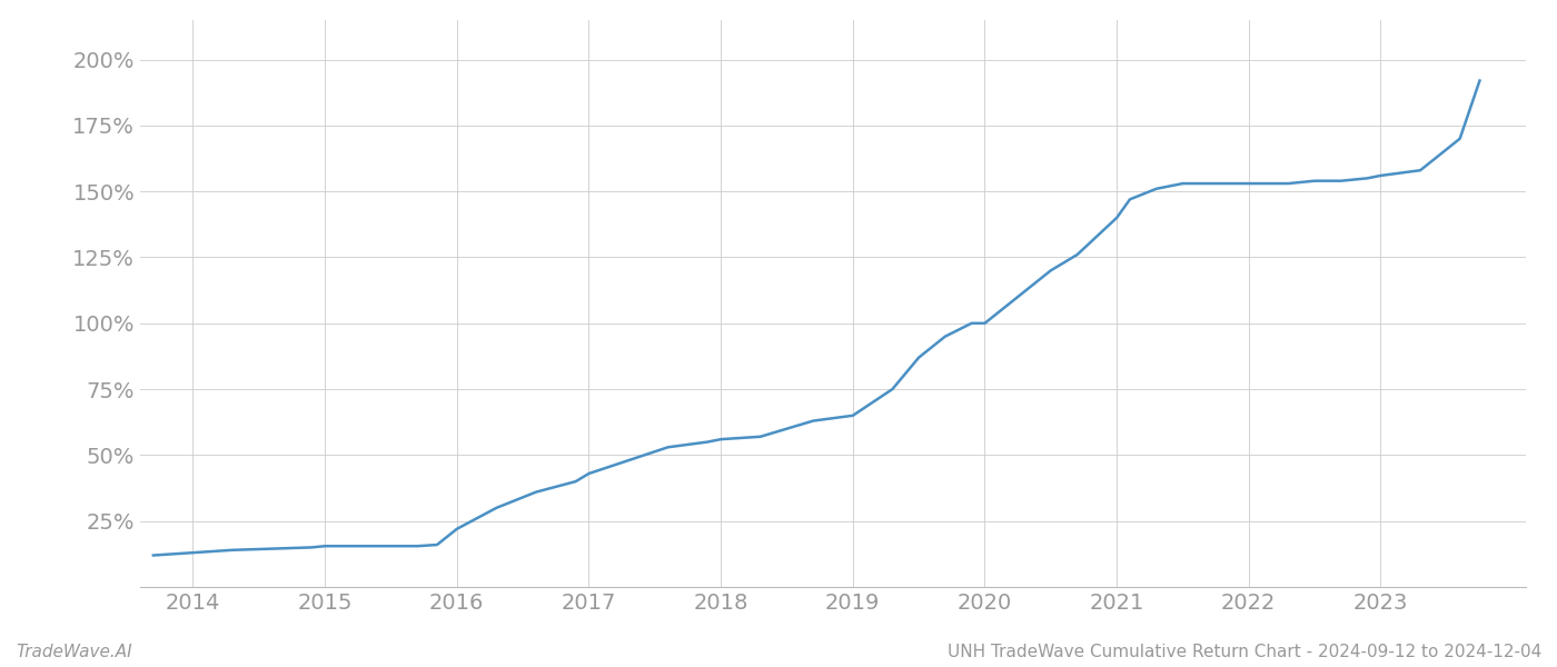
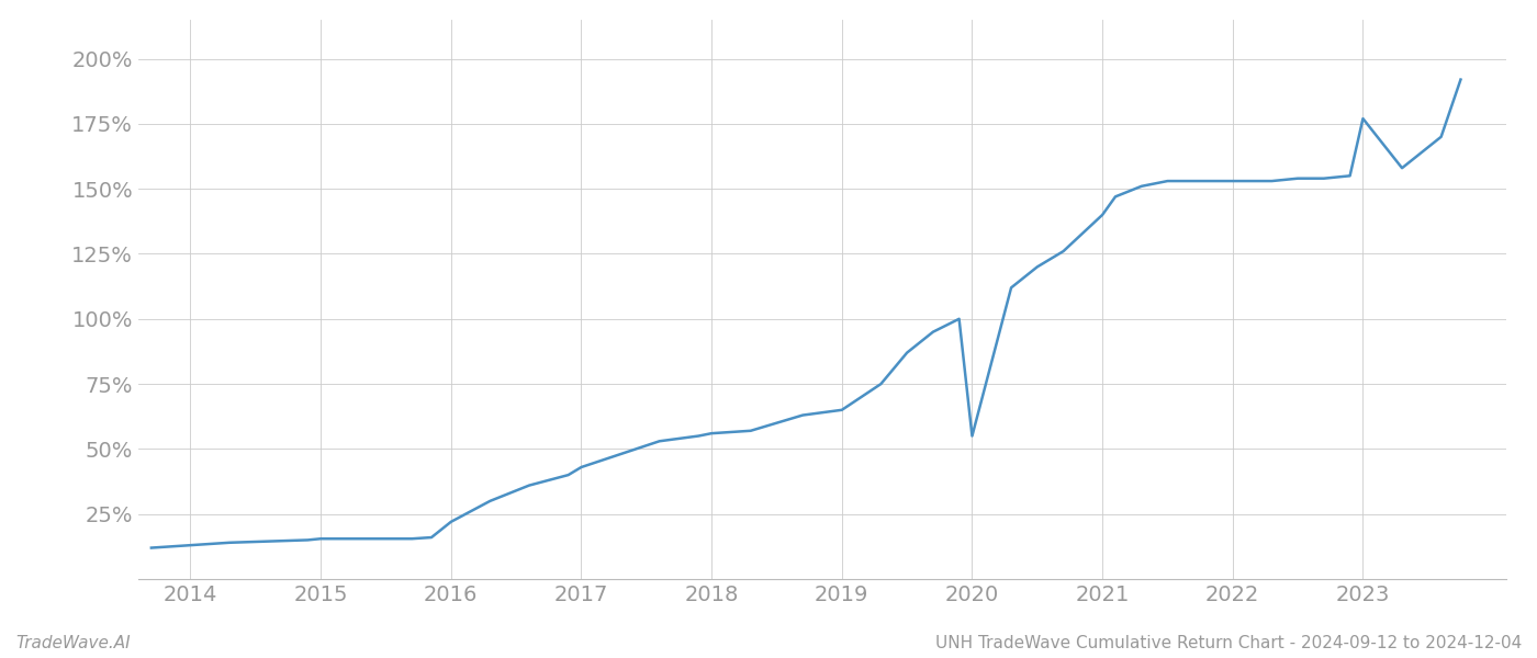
2020: 100.0% -> 55.0%
2023: 156.0% -> 177.0%
